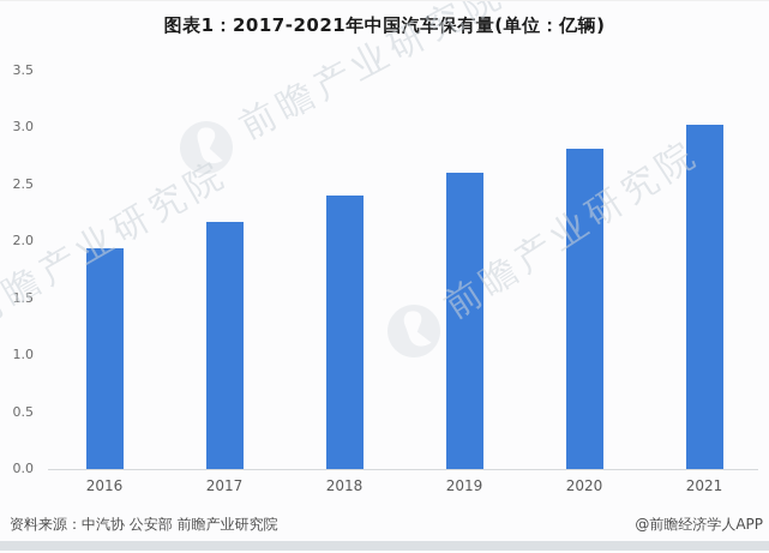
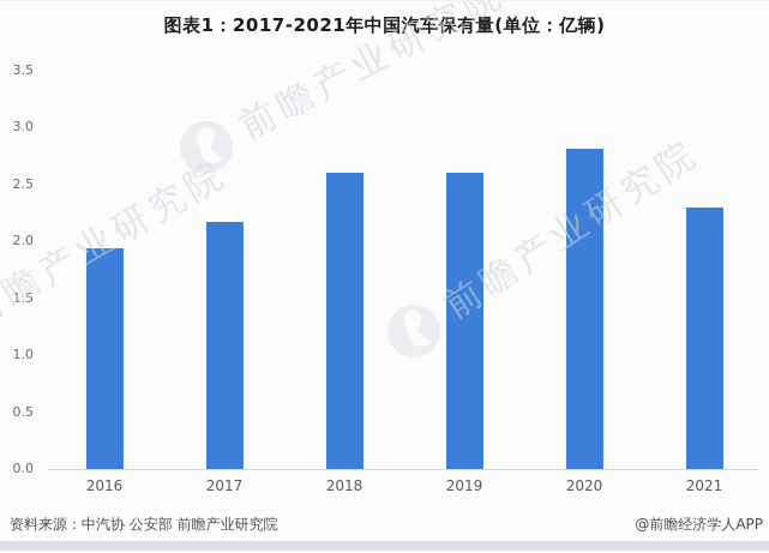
2018: 2.4 -> 2.6
2021: 3.0 -> 2.3
